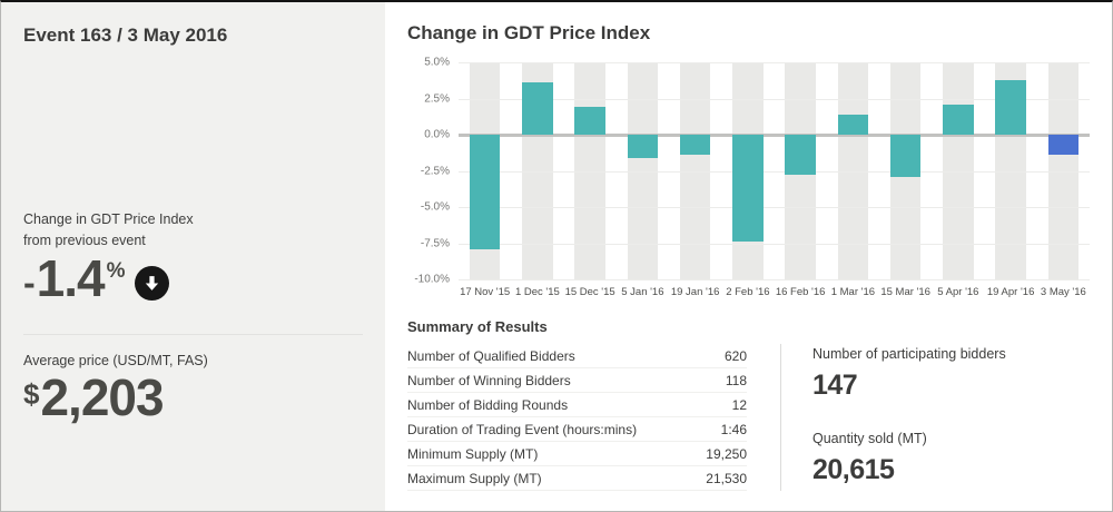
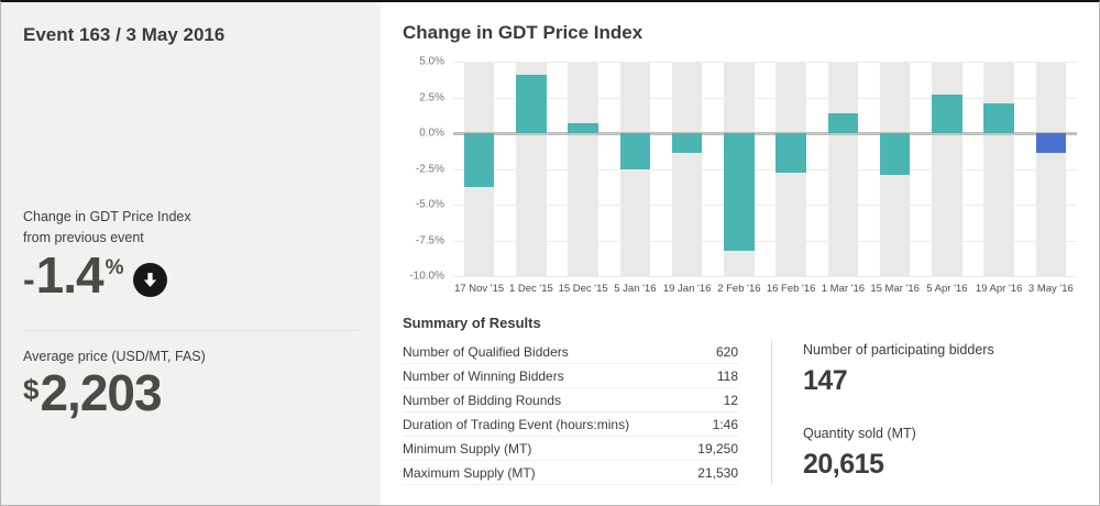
17 Nov '15: -7.9% -> -3.8%
1 Dec '15: 3.6% -> 4.1%
15 Dec '15: 1.9% -> 0.7%
5 Jan '16: -1.6% -> -2.5%
2 Feb '16: -7.4% -> -8.2%
5 Apr '16: 2.1% -> 2.7%
19 Apr '16: 3.8% -> 2.1%
